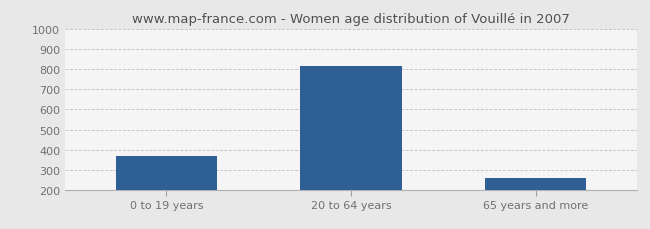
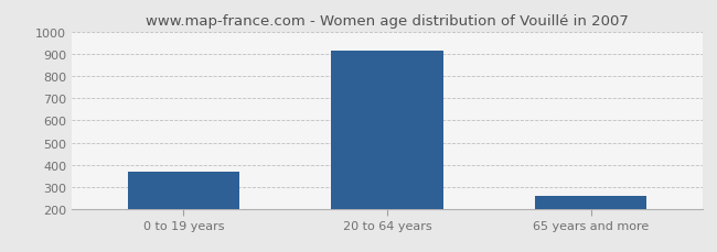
20 to 64 years: 815 -> 916
